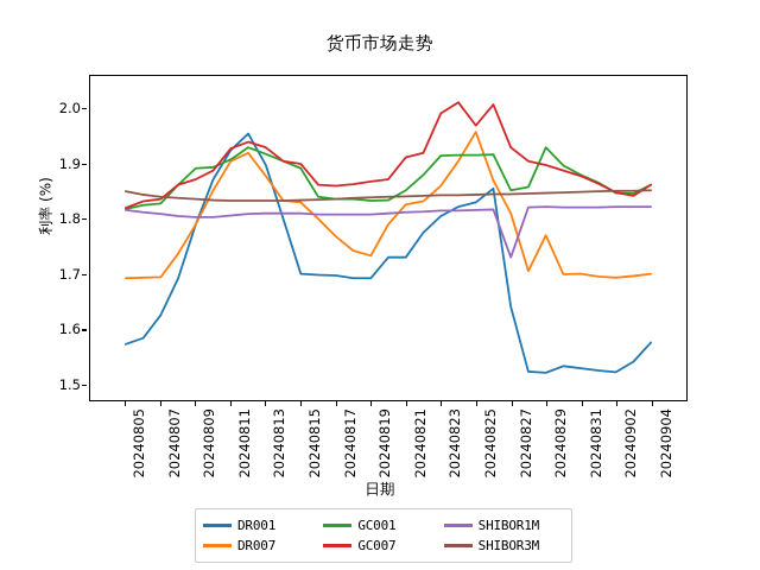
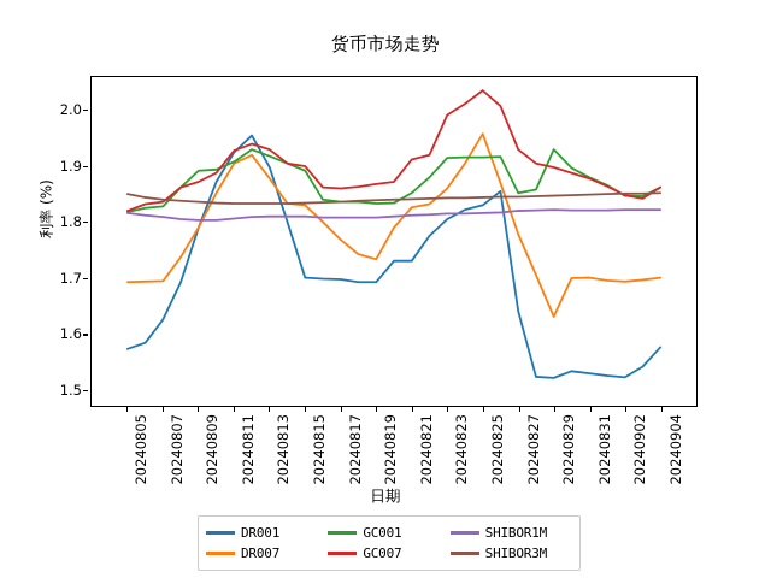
GC007/20240825: 1.97 -> 2.04
DR007/20240827: 1.81 -> 1.78
SHIBOR1M/20240827: 1.73 -> 1.82
DR007/20240829: 1.77 -> 1.63
